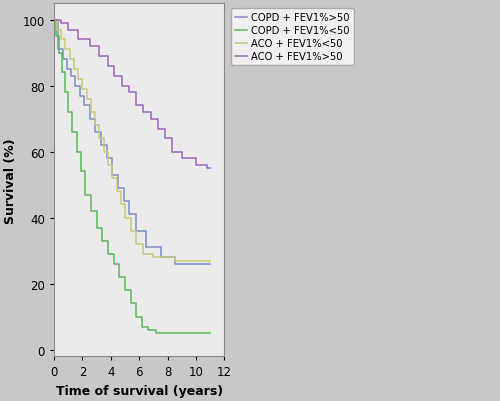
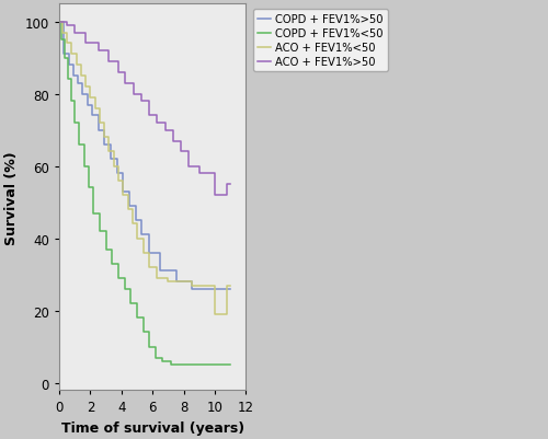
ACO + FEV1%<50/10: 27 -> 19
ACO + FEV1%>50/10: 56 -> 52
